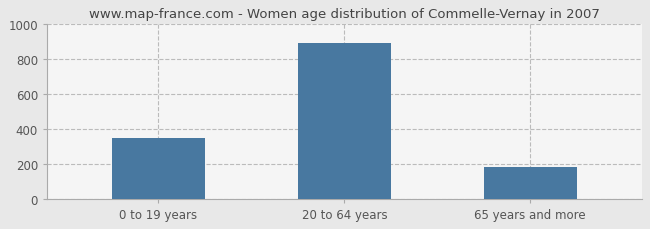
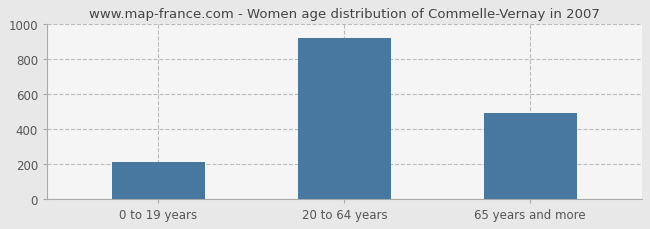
0 to 19 years: 350 -> 210
20 to 64 years: 890 -> 920
65 years and more: 180 -> 490
